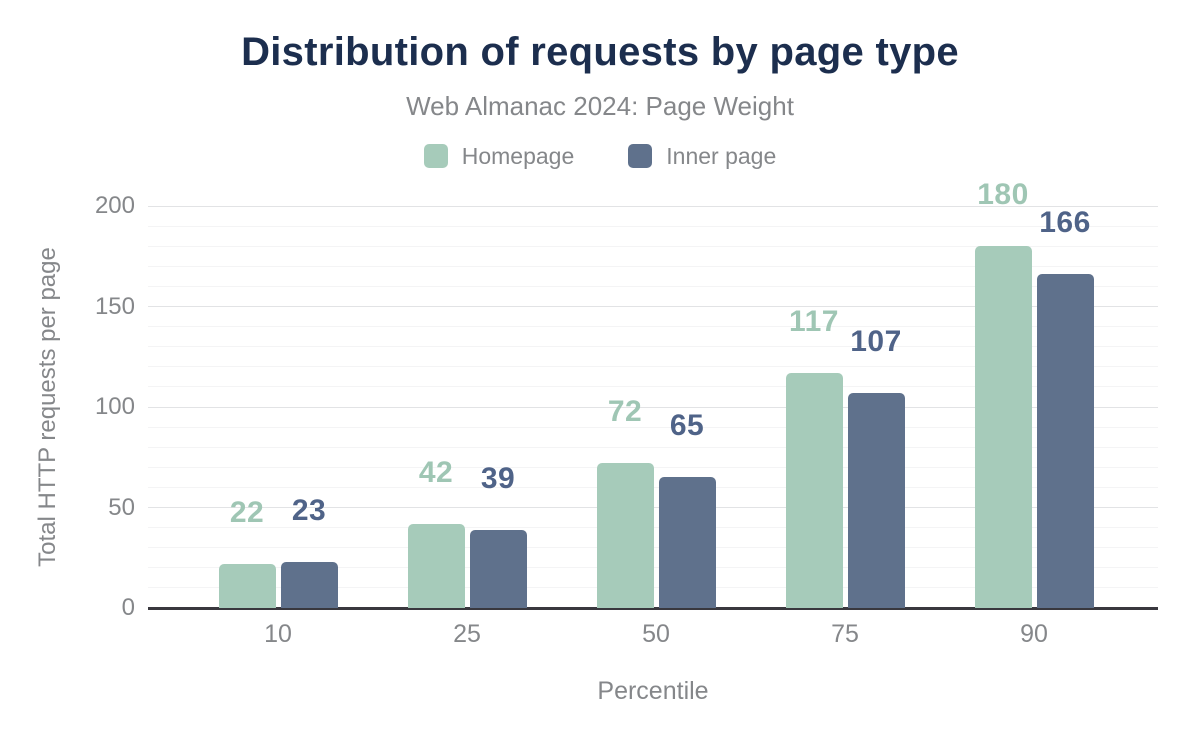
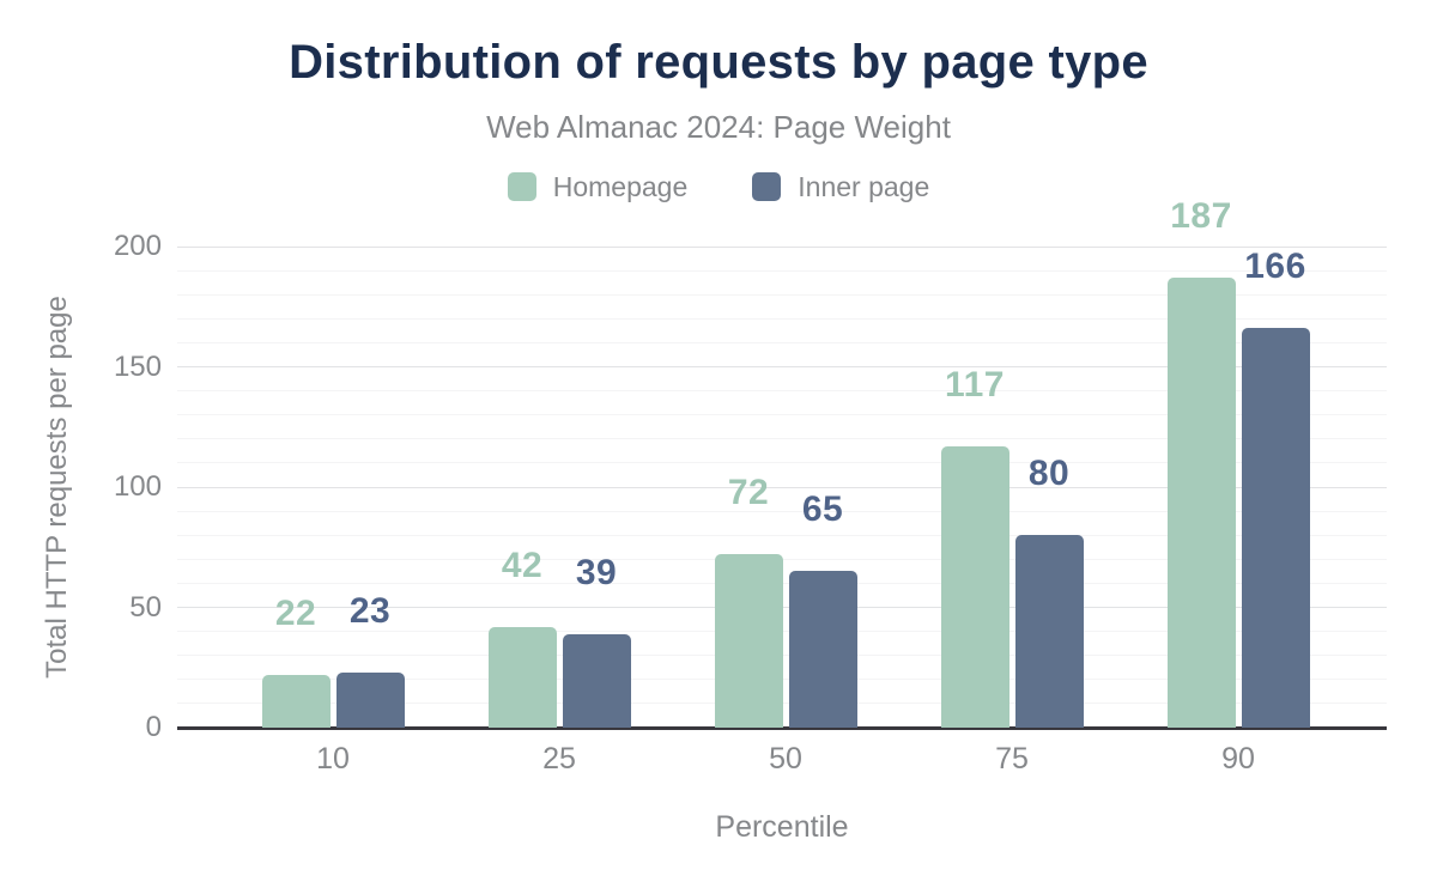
Inner page/75: 107 -> 80
Homepage/90: 180 -> 187
